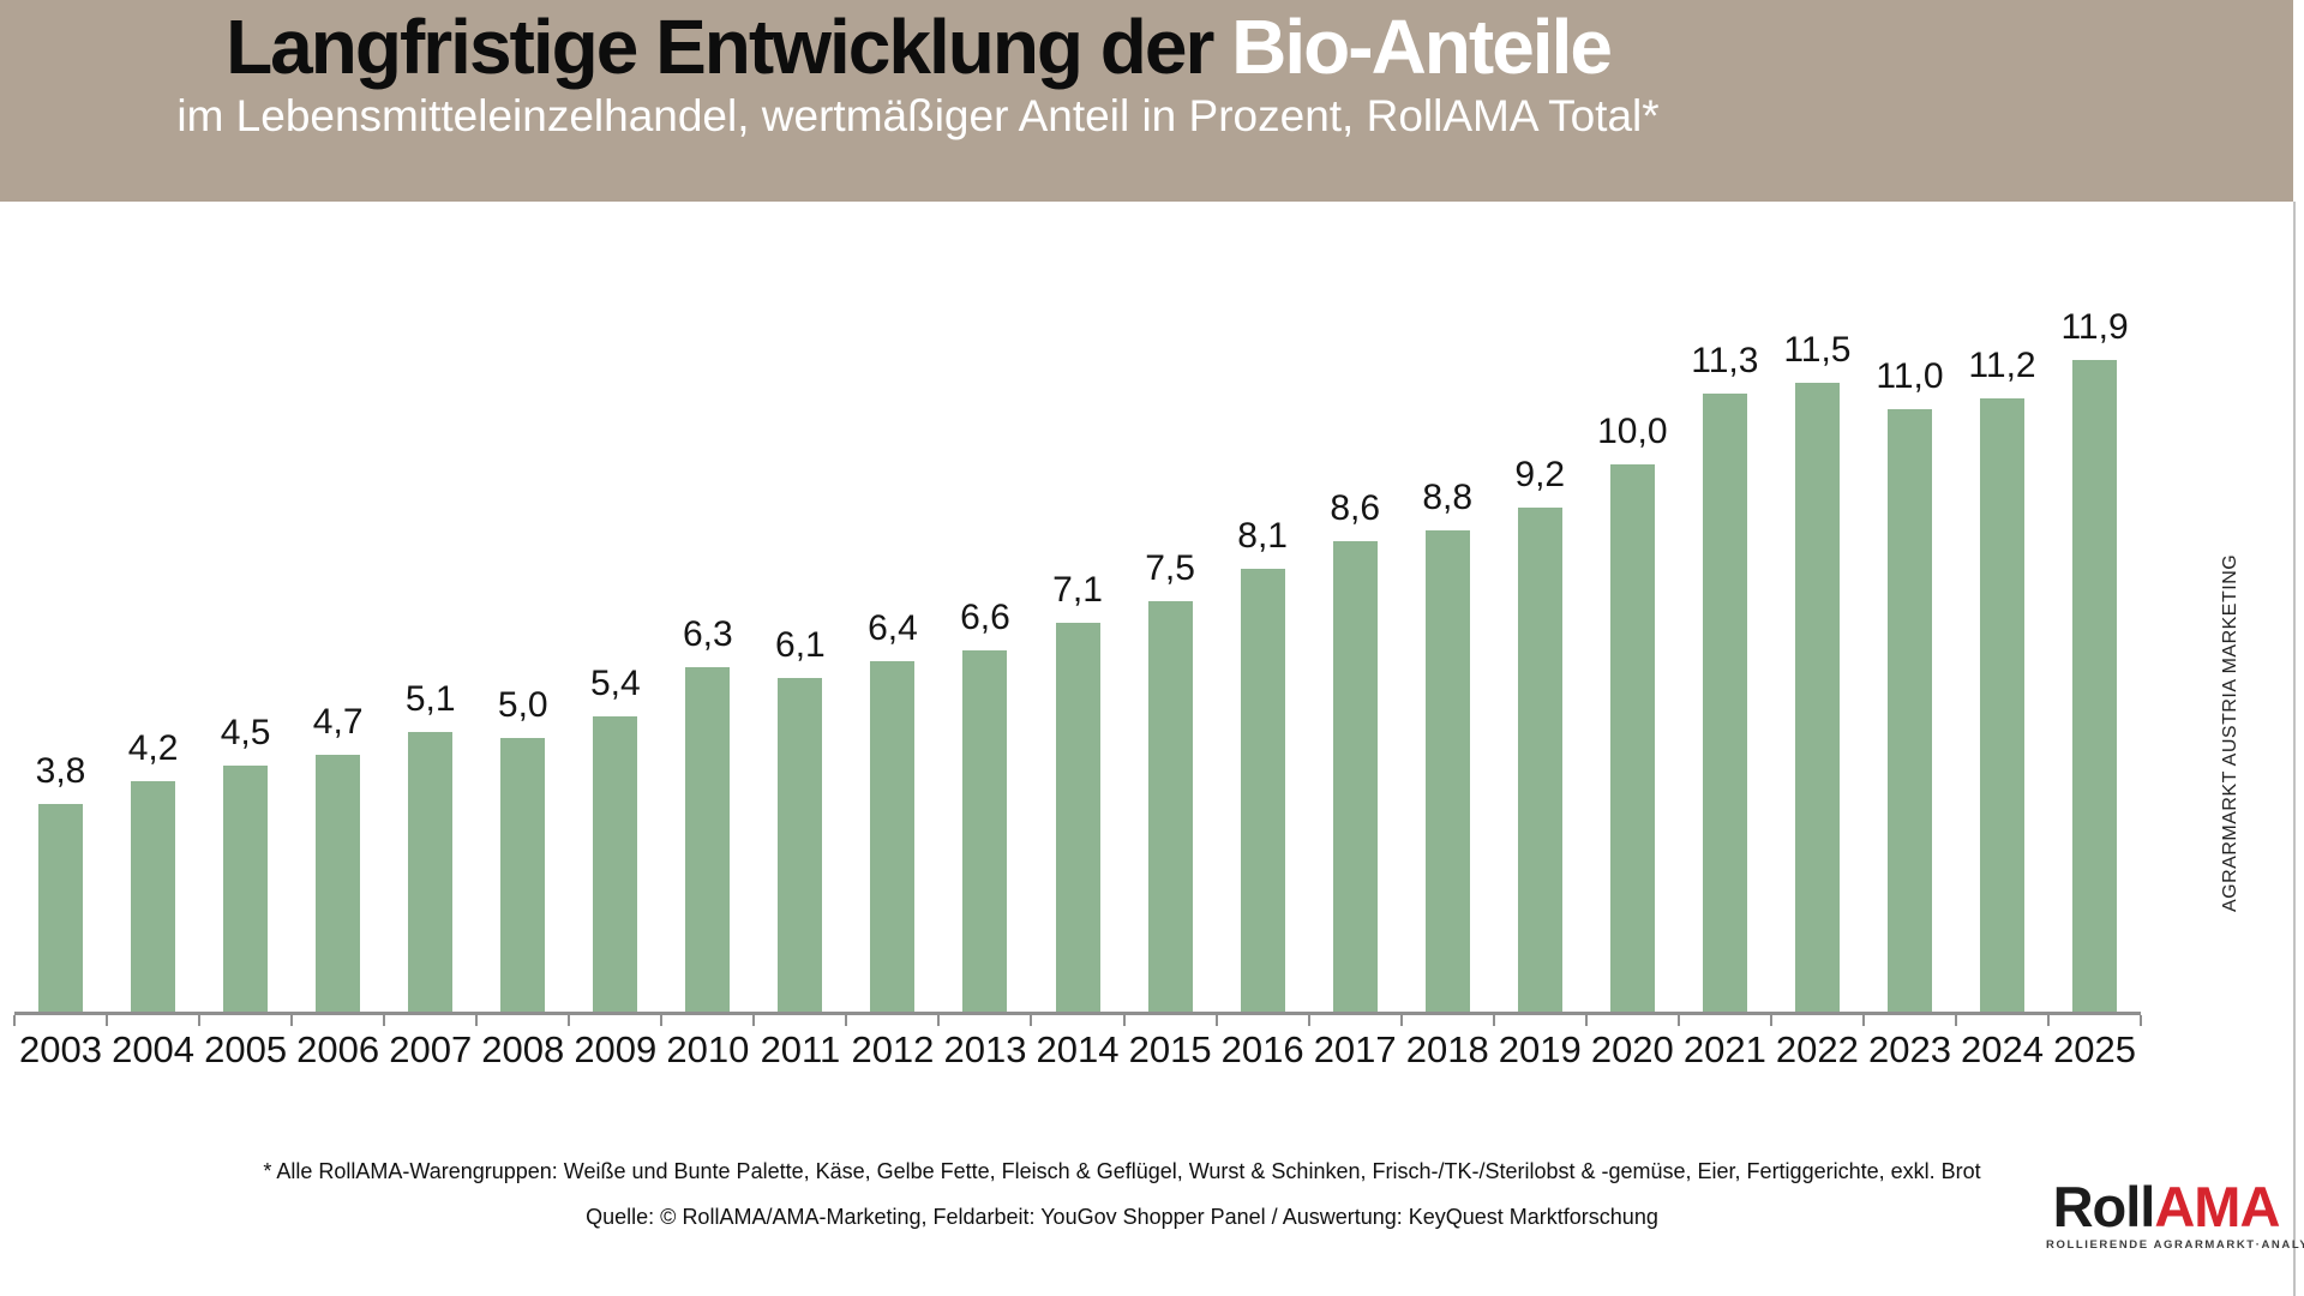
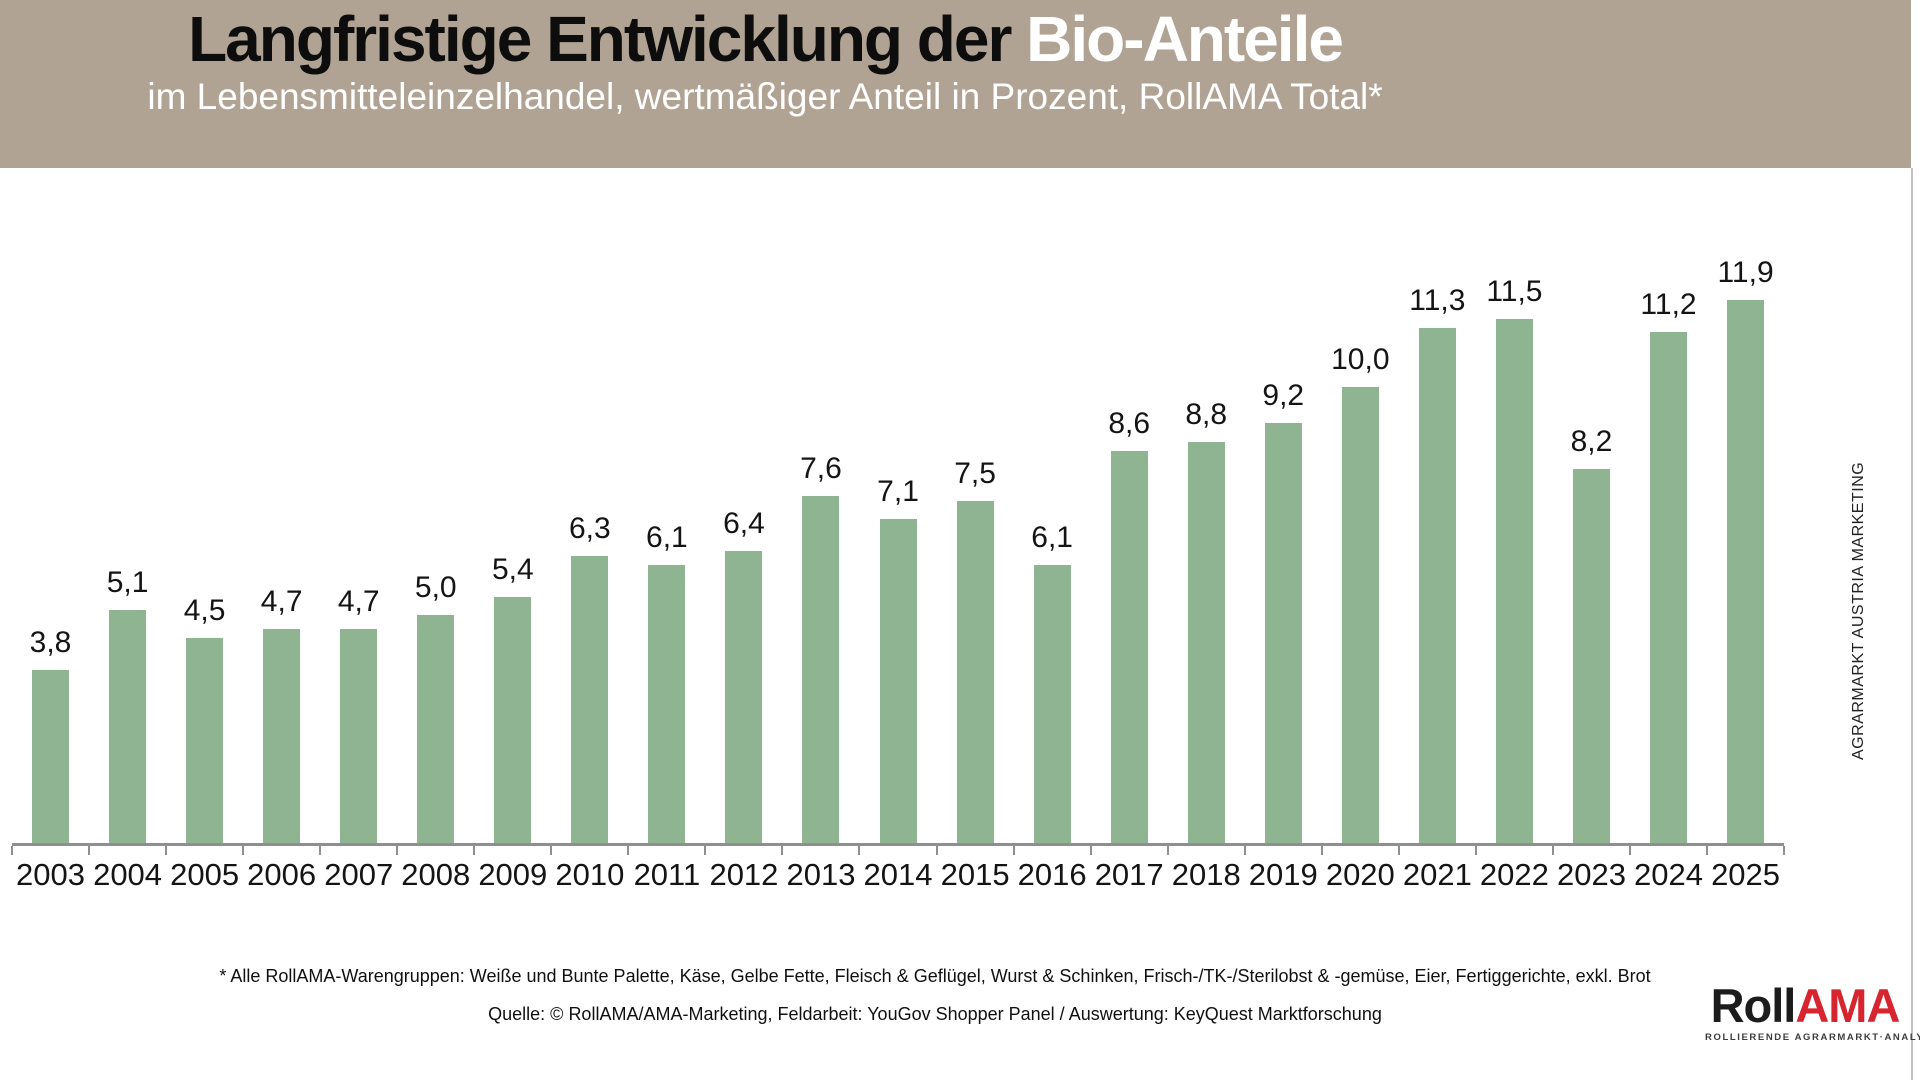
2004: 4,2 -> 5,1
2007: 5,1 -> 4,7
2013: 6,6 -> 7,6
2016: 8,1 -> 6,1
2023: 11,0 -> 8,2
